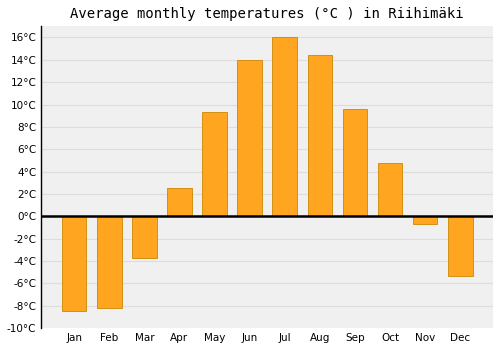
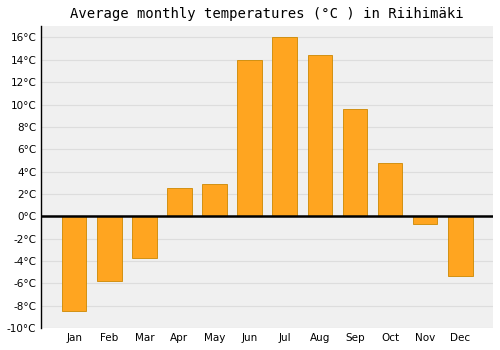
Feb: -8.2°C -> -5.8°C
May: 9.3°C -> 2.9°C
